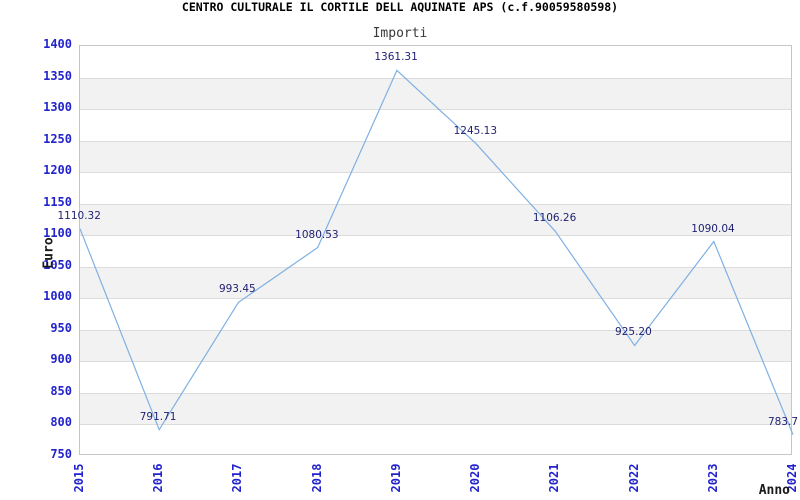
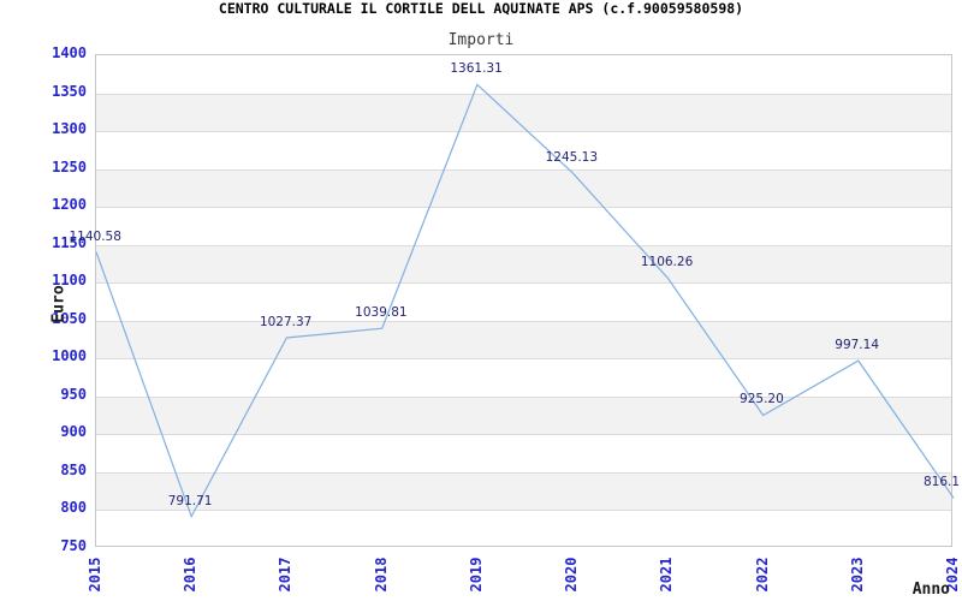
2015: 1110.32 -> 1140.58
2017: 993.45 -> 1027.37
2018: 1080.53 -> 1039.81
2023: 1090.04 -> 997.14
2024: 783.7 -> 816.1
